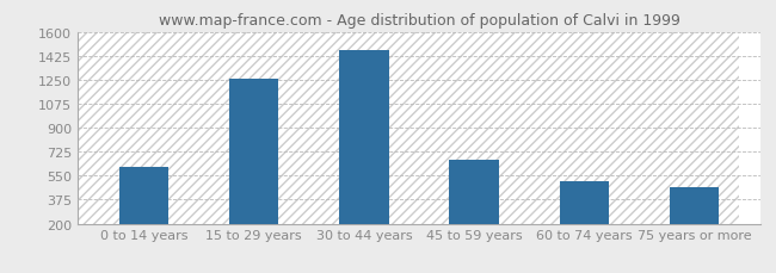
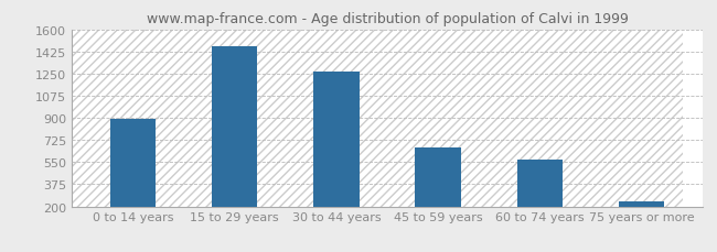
0 to 14 years: 610 -> 890
15 to 29 years: 1260 -> 1470
30 to 44 years: 1470 -> 1270
60 to 74 years: 510 -> 570
75 years or more: 470 -> 240
